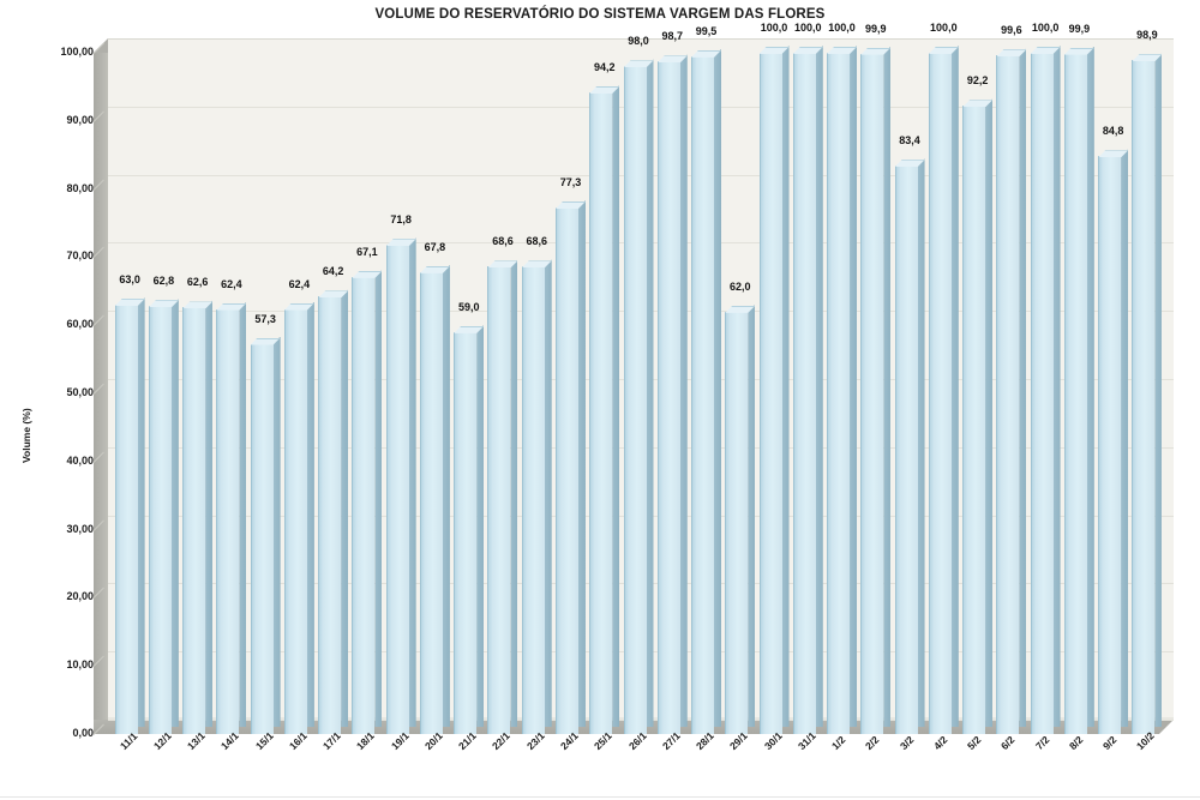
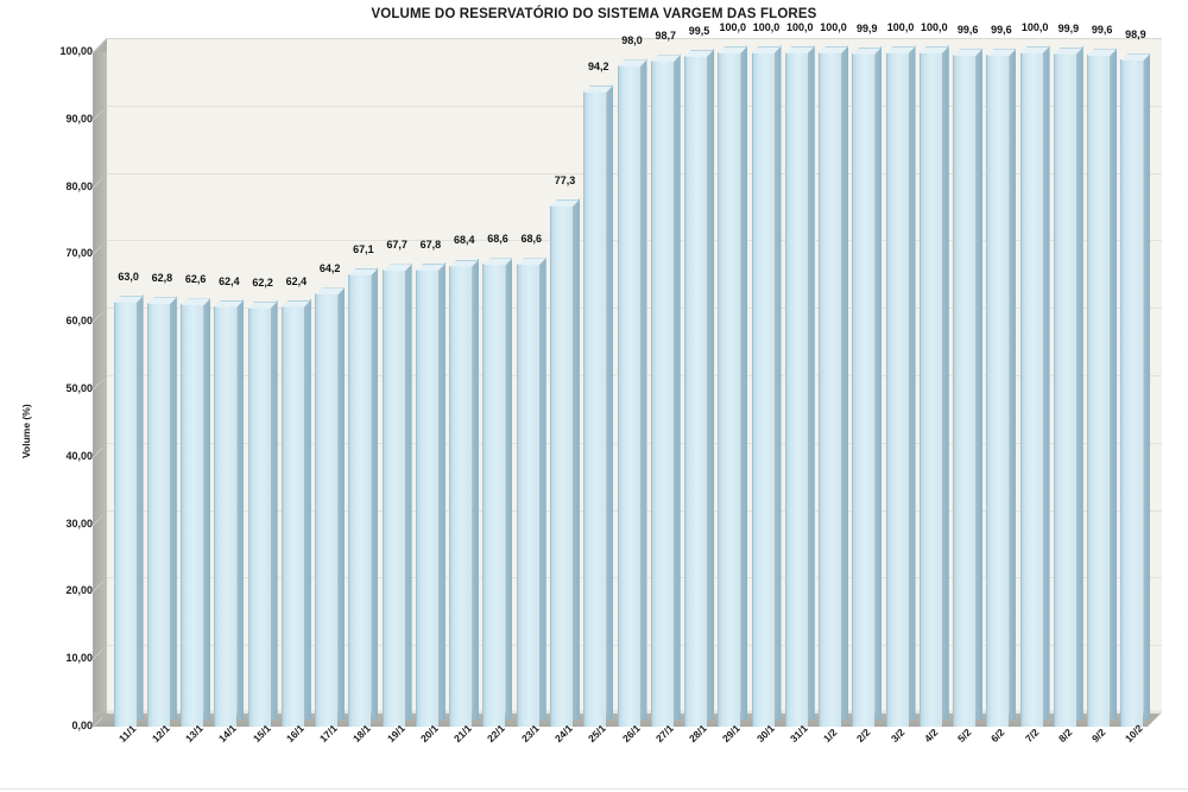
15/1: 57,3 -> 62,2
19/1: 71,8 -> 67,7
21/1: 59,0 -> 68,4
29/1: 62,0 -> 100,0
3/2: 83,4 -> 100,0
5/2: 92,2 -> 99,6
9/2: 84,8 -> 99,6
